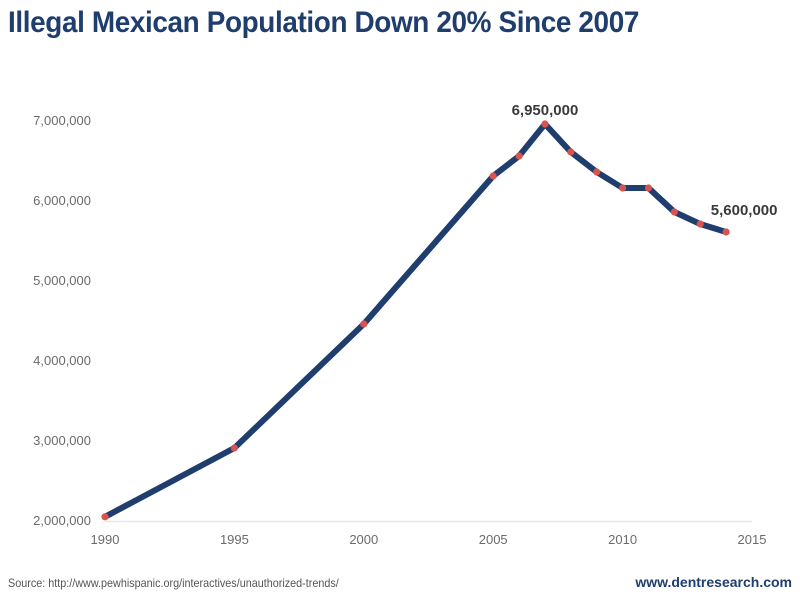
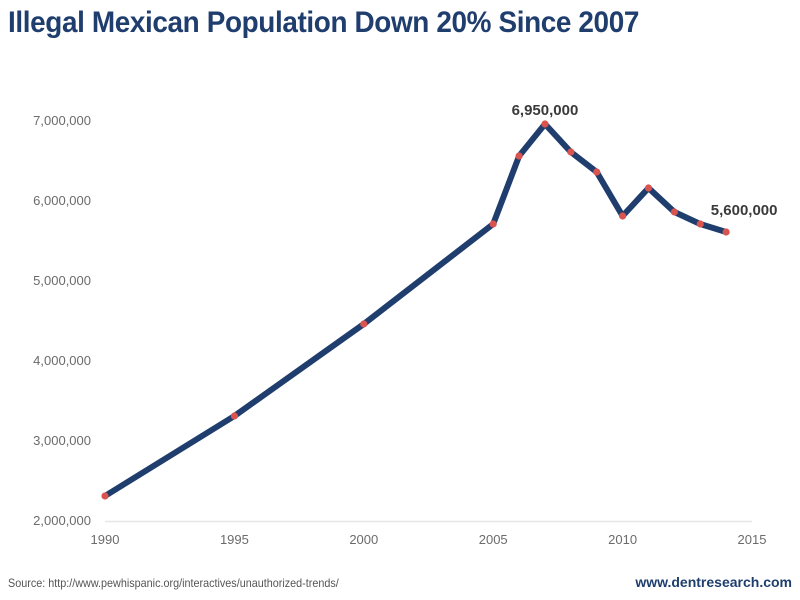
1990: 2000000 -> 2300000
1995: 2900000 -> 3300000
2005: 6300000 -> 5700000
2010: 6200000 -> 5800000
